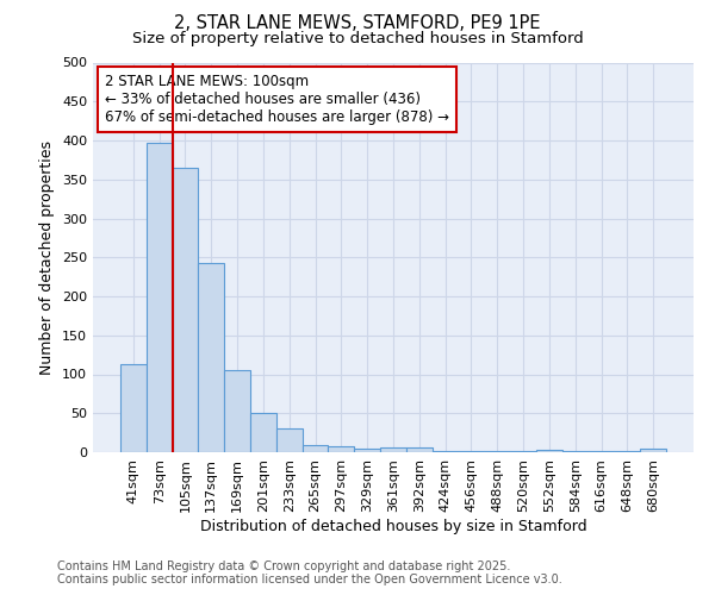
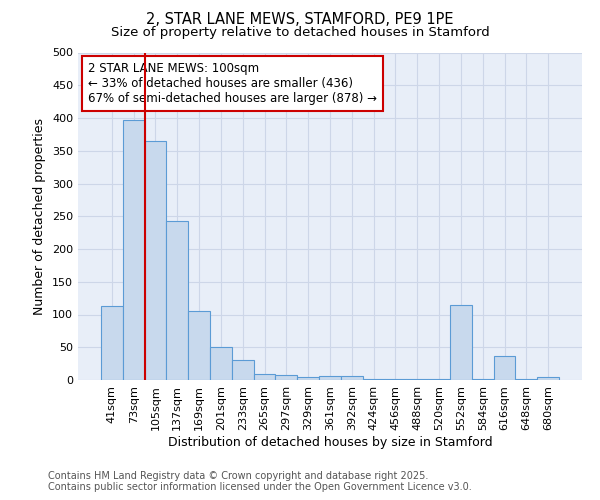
552sqm: 3 -> 114
616sqm: 1 -> 36
